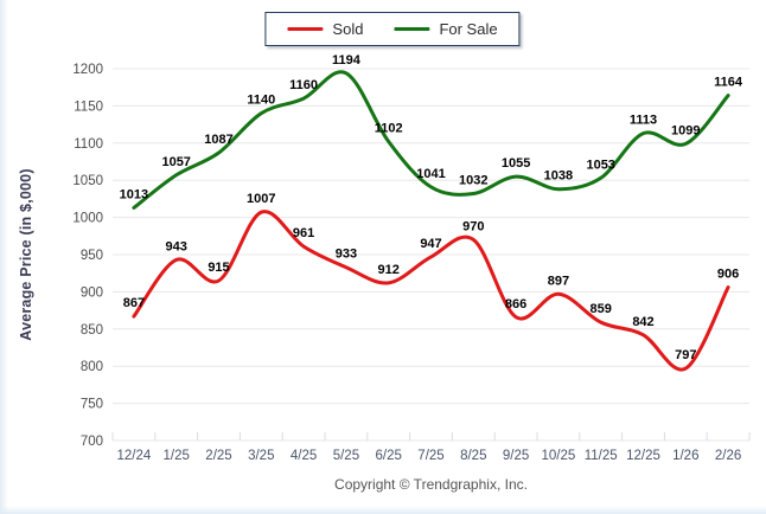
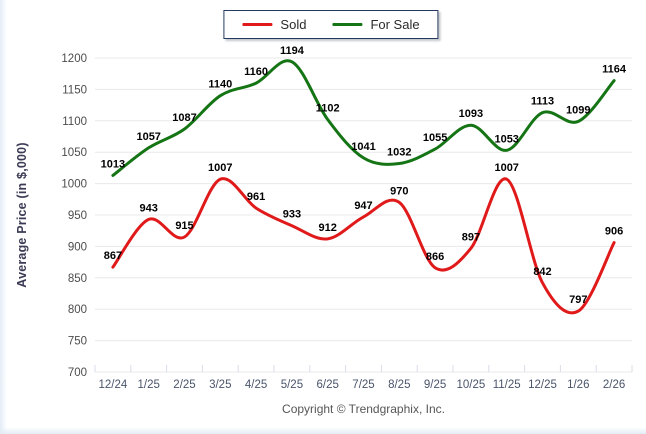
For Sale/10/25: 1038 -> 1093
Sold/11/25: 859 -> 1007
